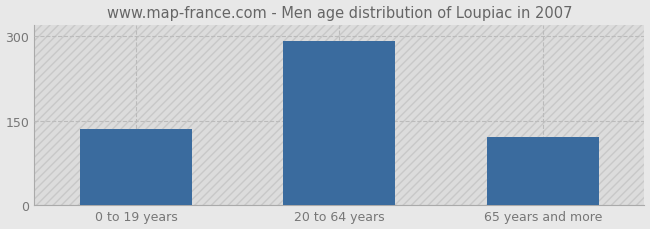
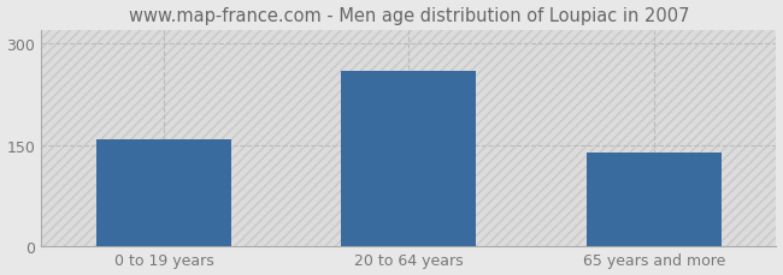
0 to 19 years: 135 -> 158
20 to 64 years: 291 -> 260
65 years and more: 120 -> 138
